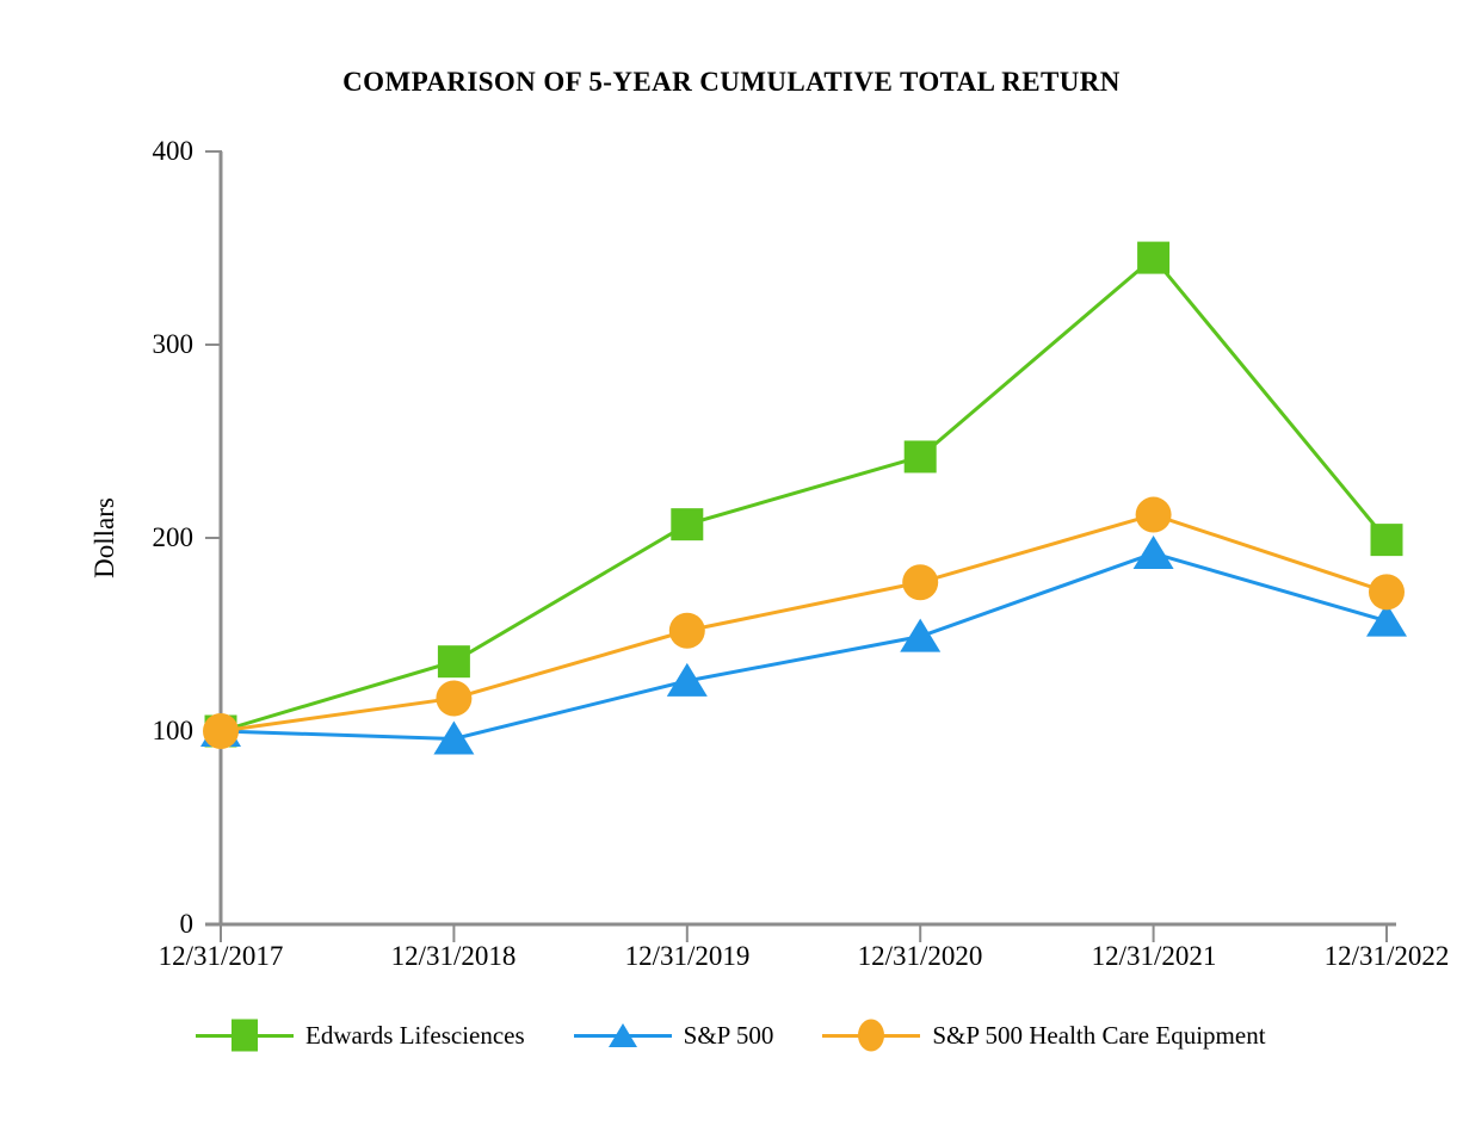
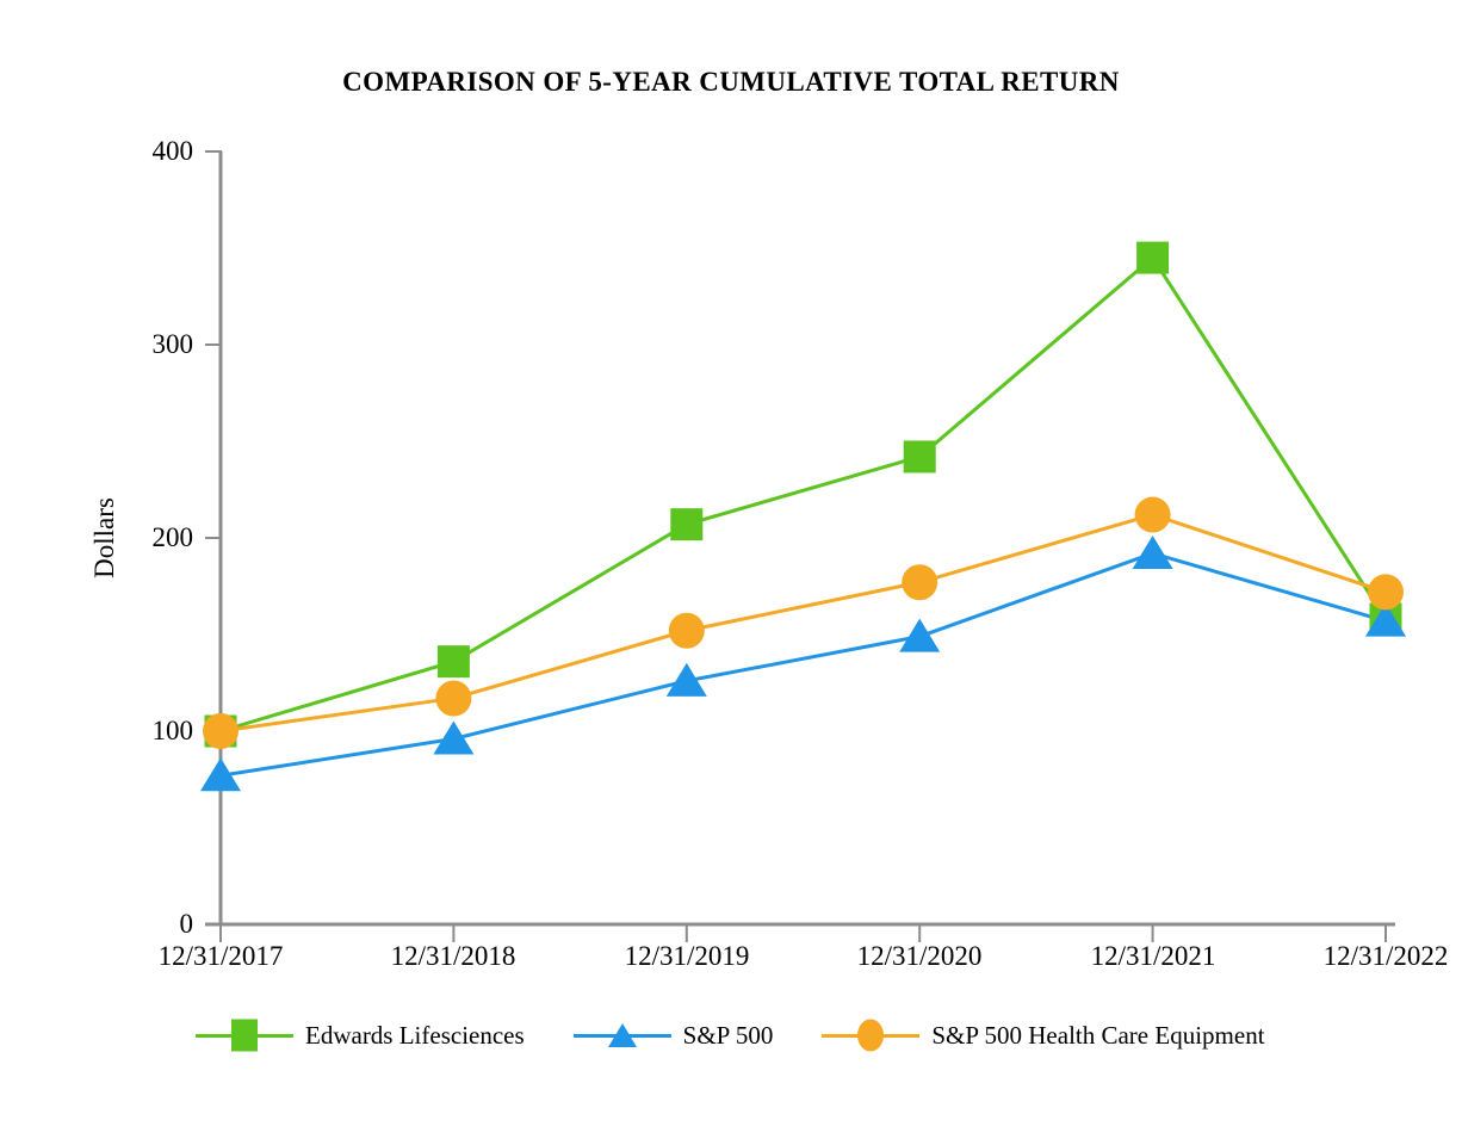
S&P 500/12/31/2017: 100 -> 77
Edwards Lifesciences/12/31/2022: 199 -> 158
